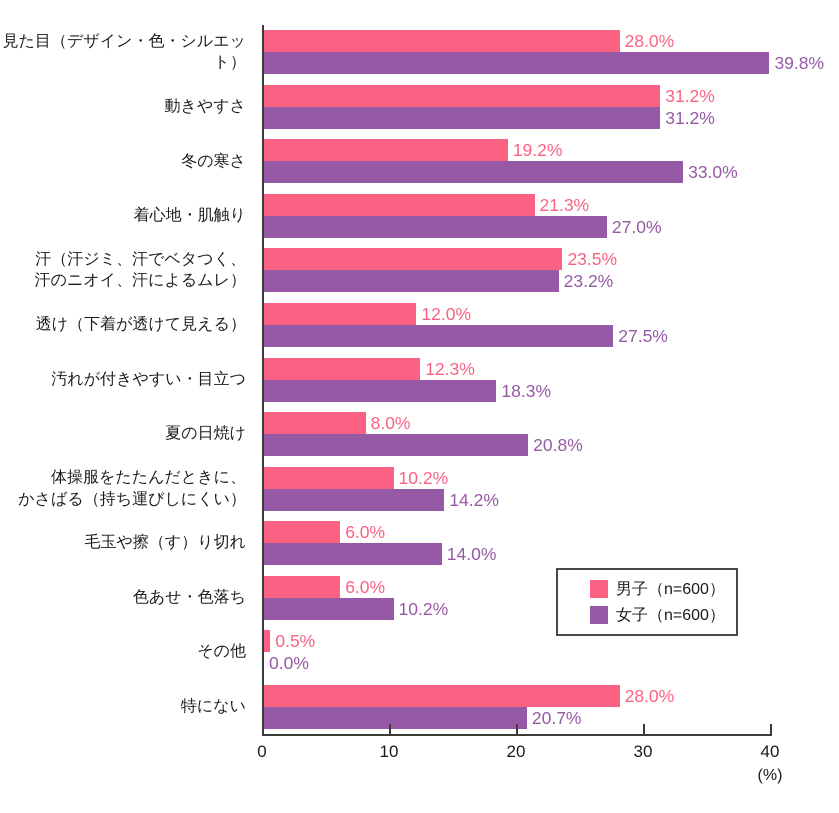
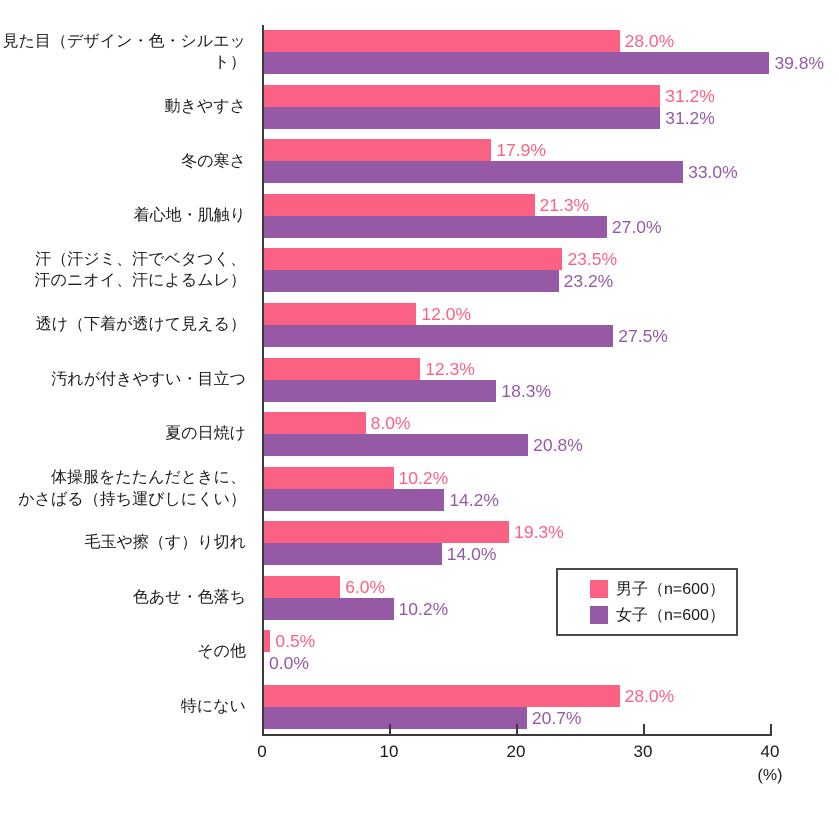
男子（n=600）/冬の寒さ: 19.2% -> 17.9%
男子（n=600）/毛玉や擦（す）り切れ: 6.0% -> 19.3%
